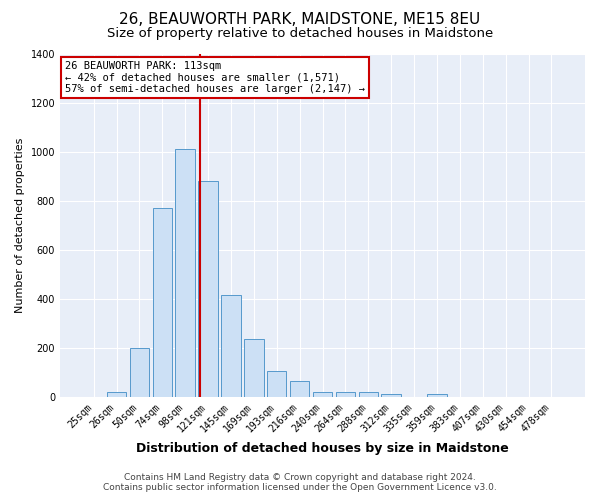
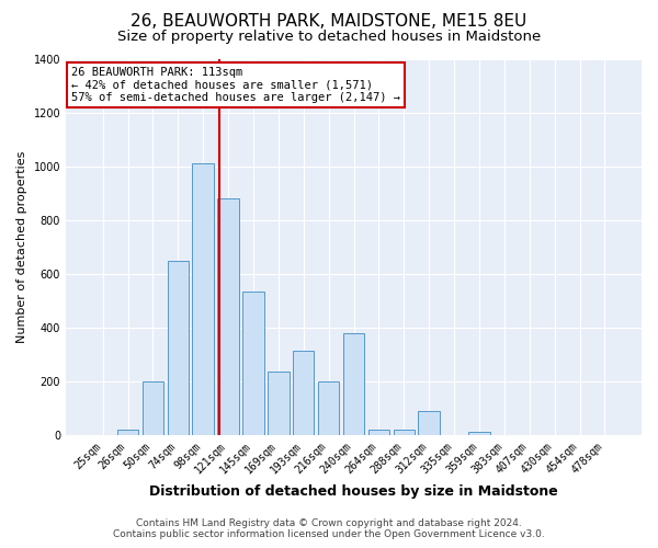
74sqm: 770 -> 650
145sqm: 415 -> 535
193sqm: 105 -> 315
216sqm: 65 -> 200
240sqm: 20 -> 380
312sqm: 10 -> 90
